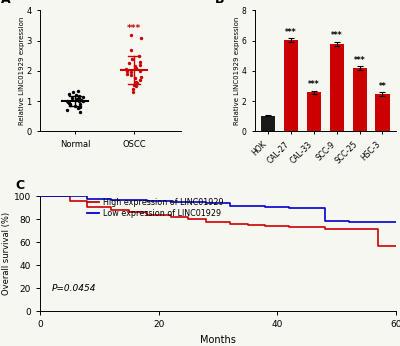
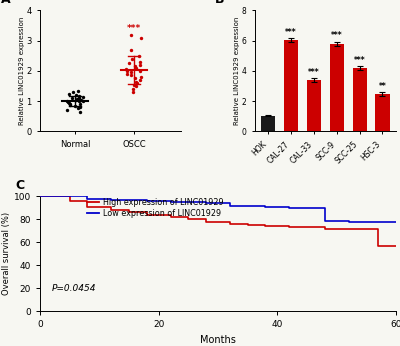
CAL-33: 2.6 -> 3.4
